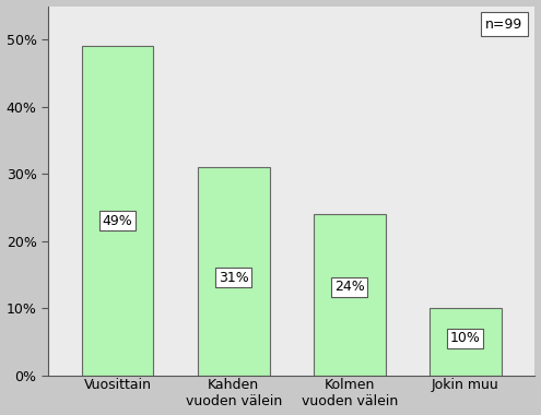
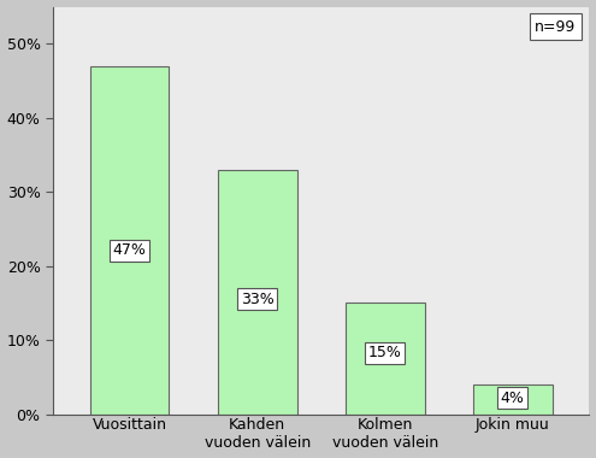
Vuosittain: 49% -> 47%
Kahden vuoden välein: 31% -> 33%
Kolmen vuoden välein: 24% -> 15%
Jokin muu: 10% -> 4%
